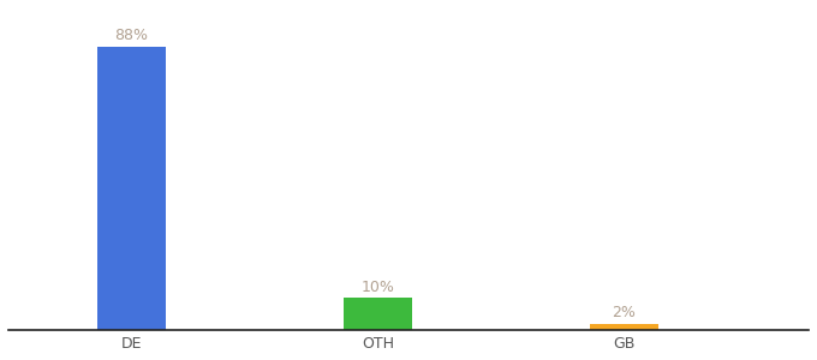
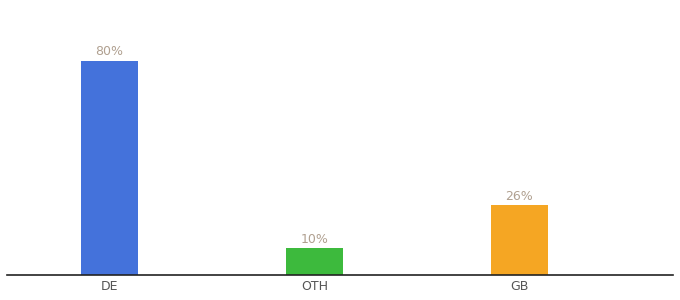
DE: 88% -> 80%
GB: 2% -> 26%
